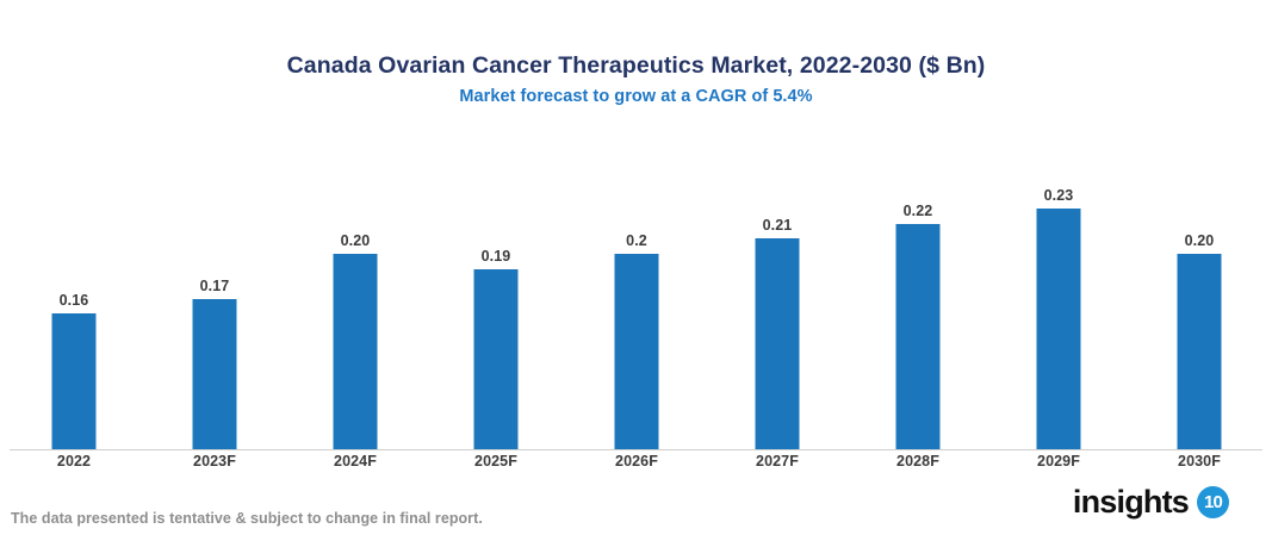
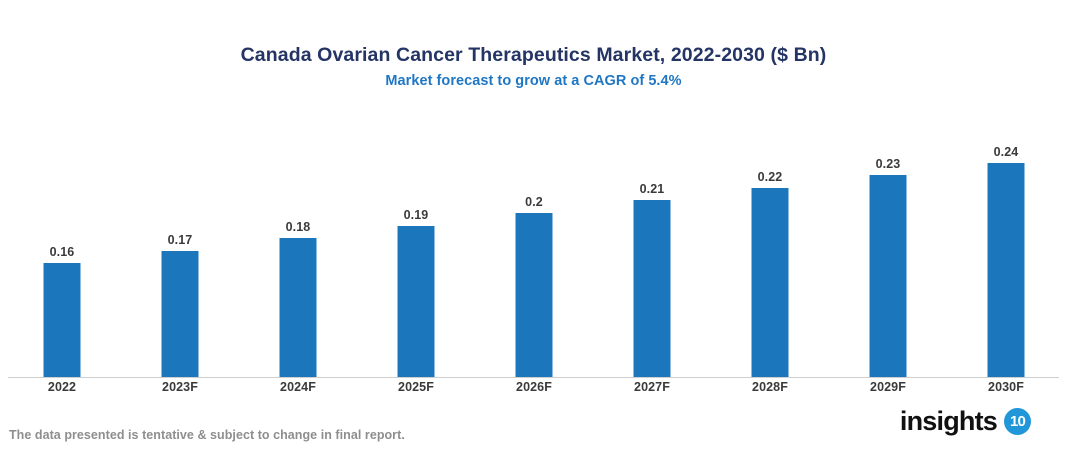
2024F: 0.20 -> 0.18
2030F: 0.20 -> 0.24
